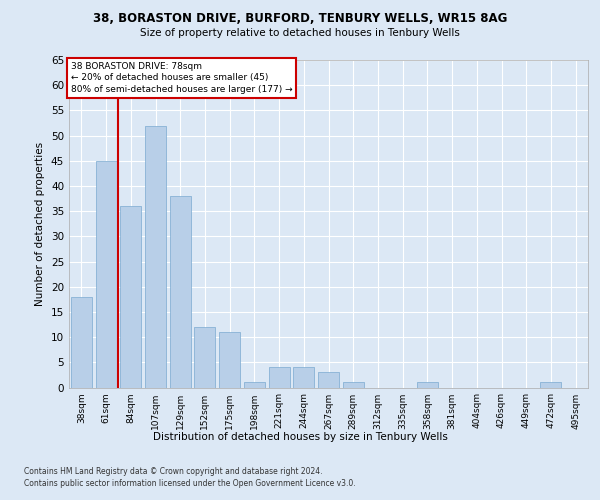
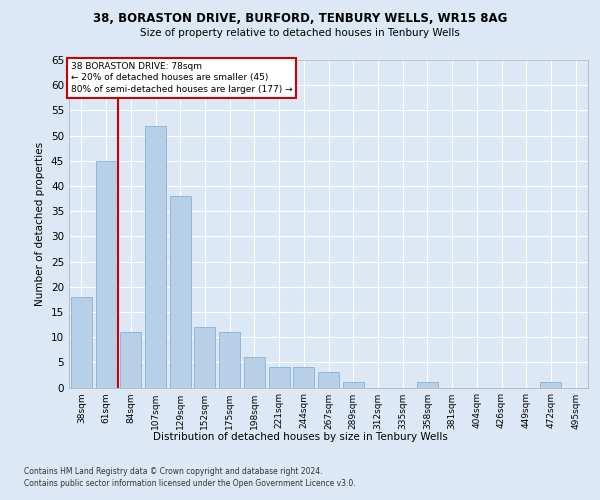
84sqm: 36 -> 11
198sqm: 1 -> 6
